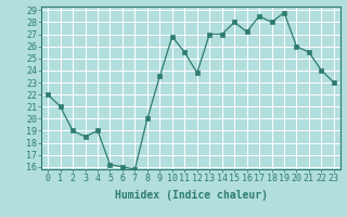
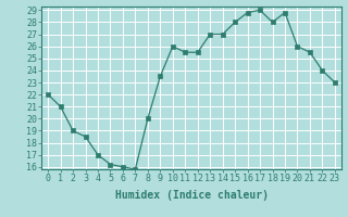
4: 19.0 -> 17.0
10: 26.8 -> 26.0
12: 23.8 -> 25.5
16: 27.2 -> 28.8
17: 28.5 -> 29.0
